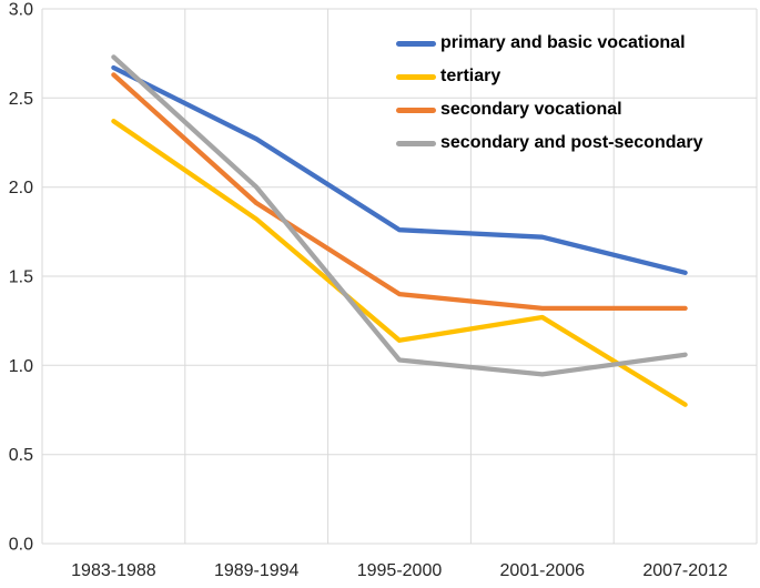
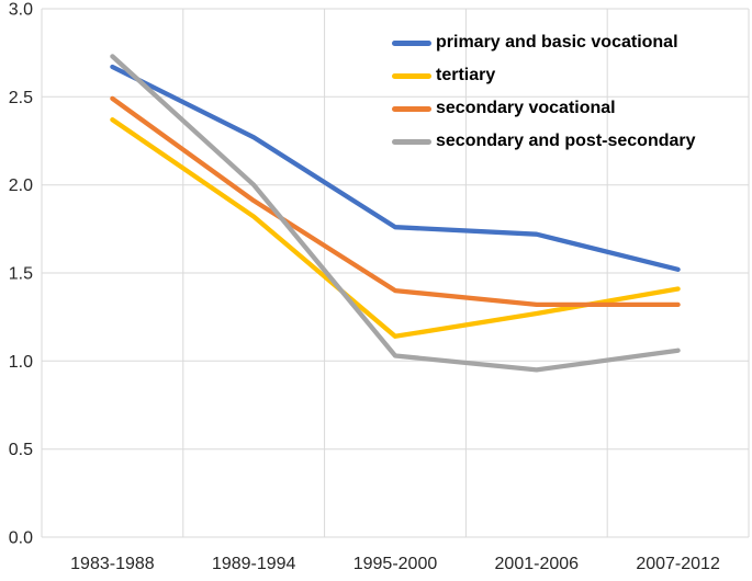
secondary vocational/1983-1988: 2.63 -> 2.49
tertiary/2007-2012: 0.78 -> 1.41
